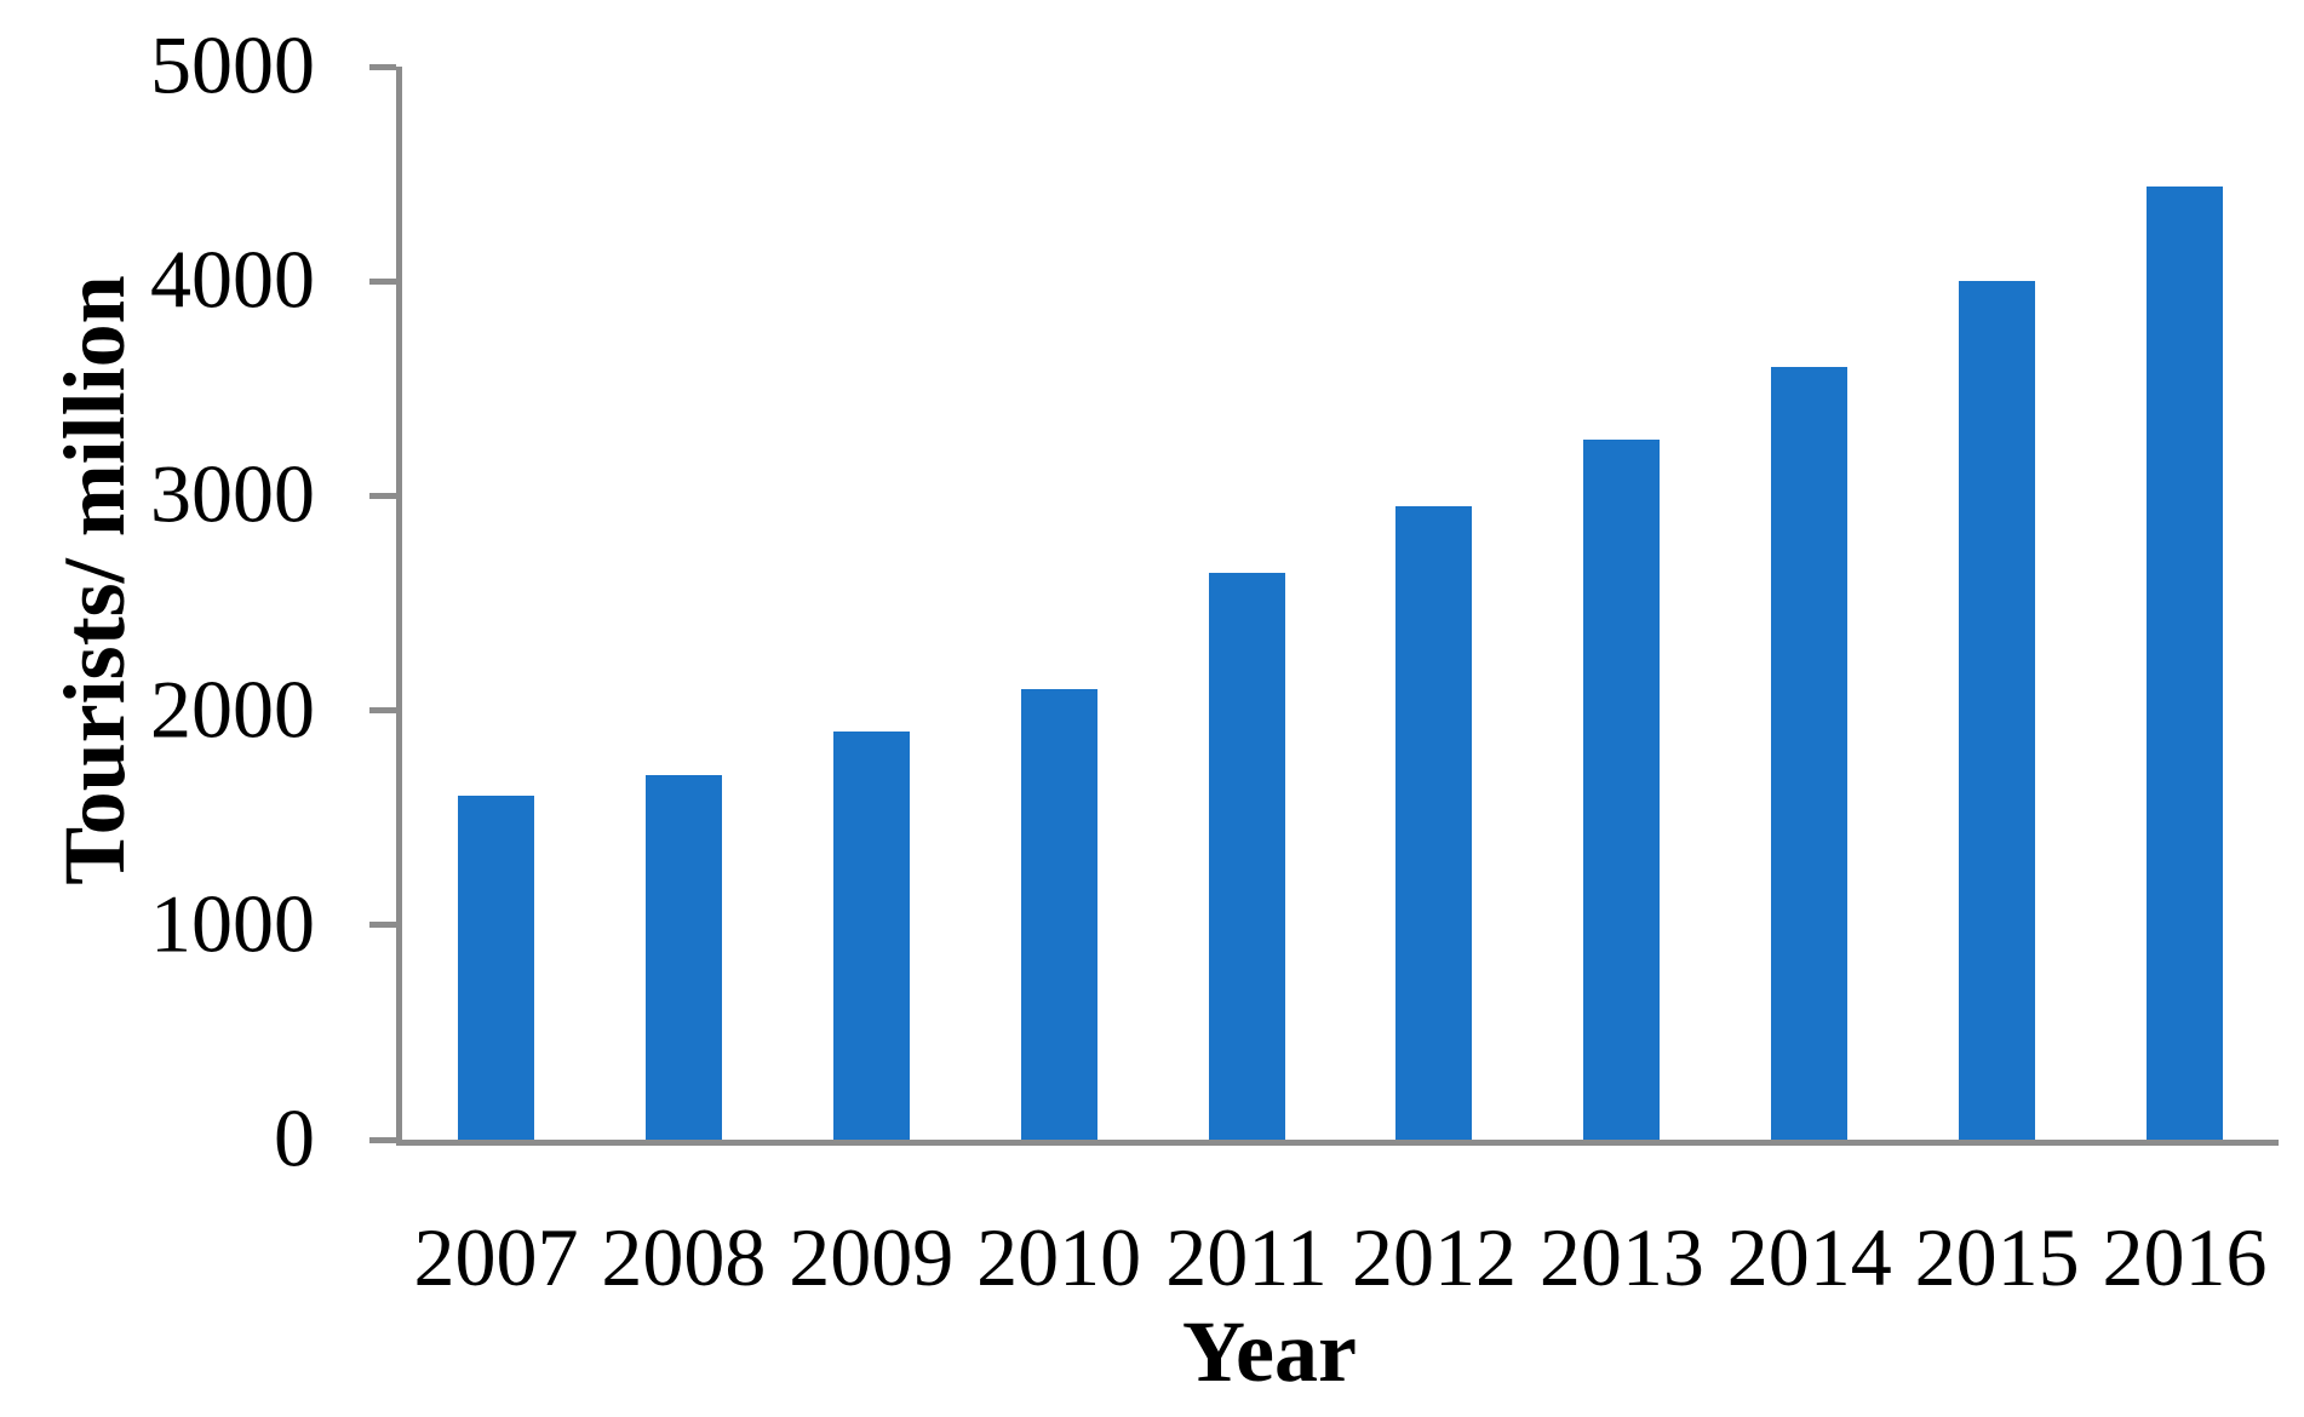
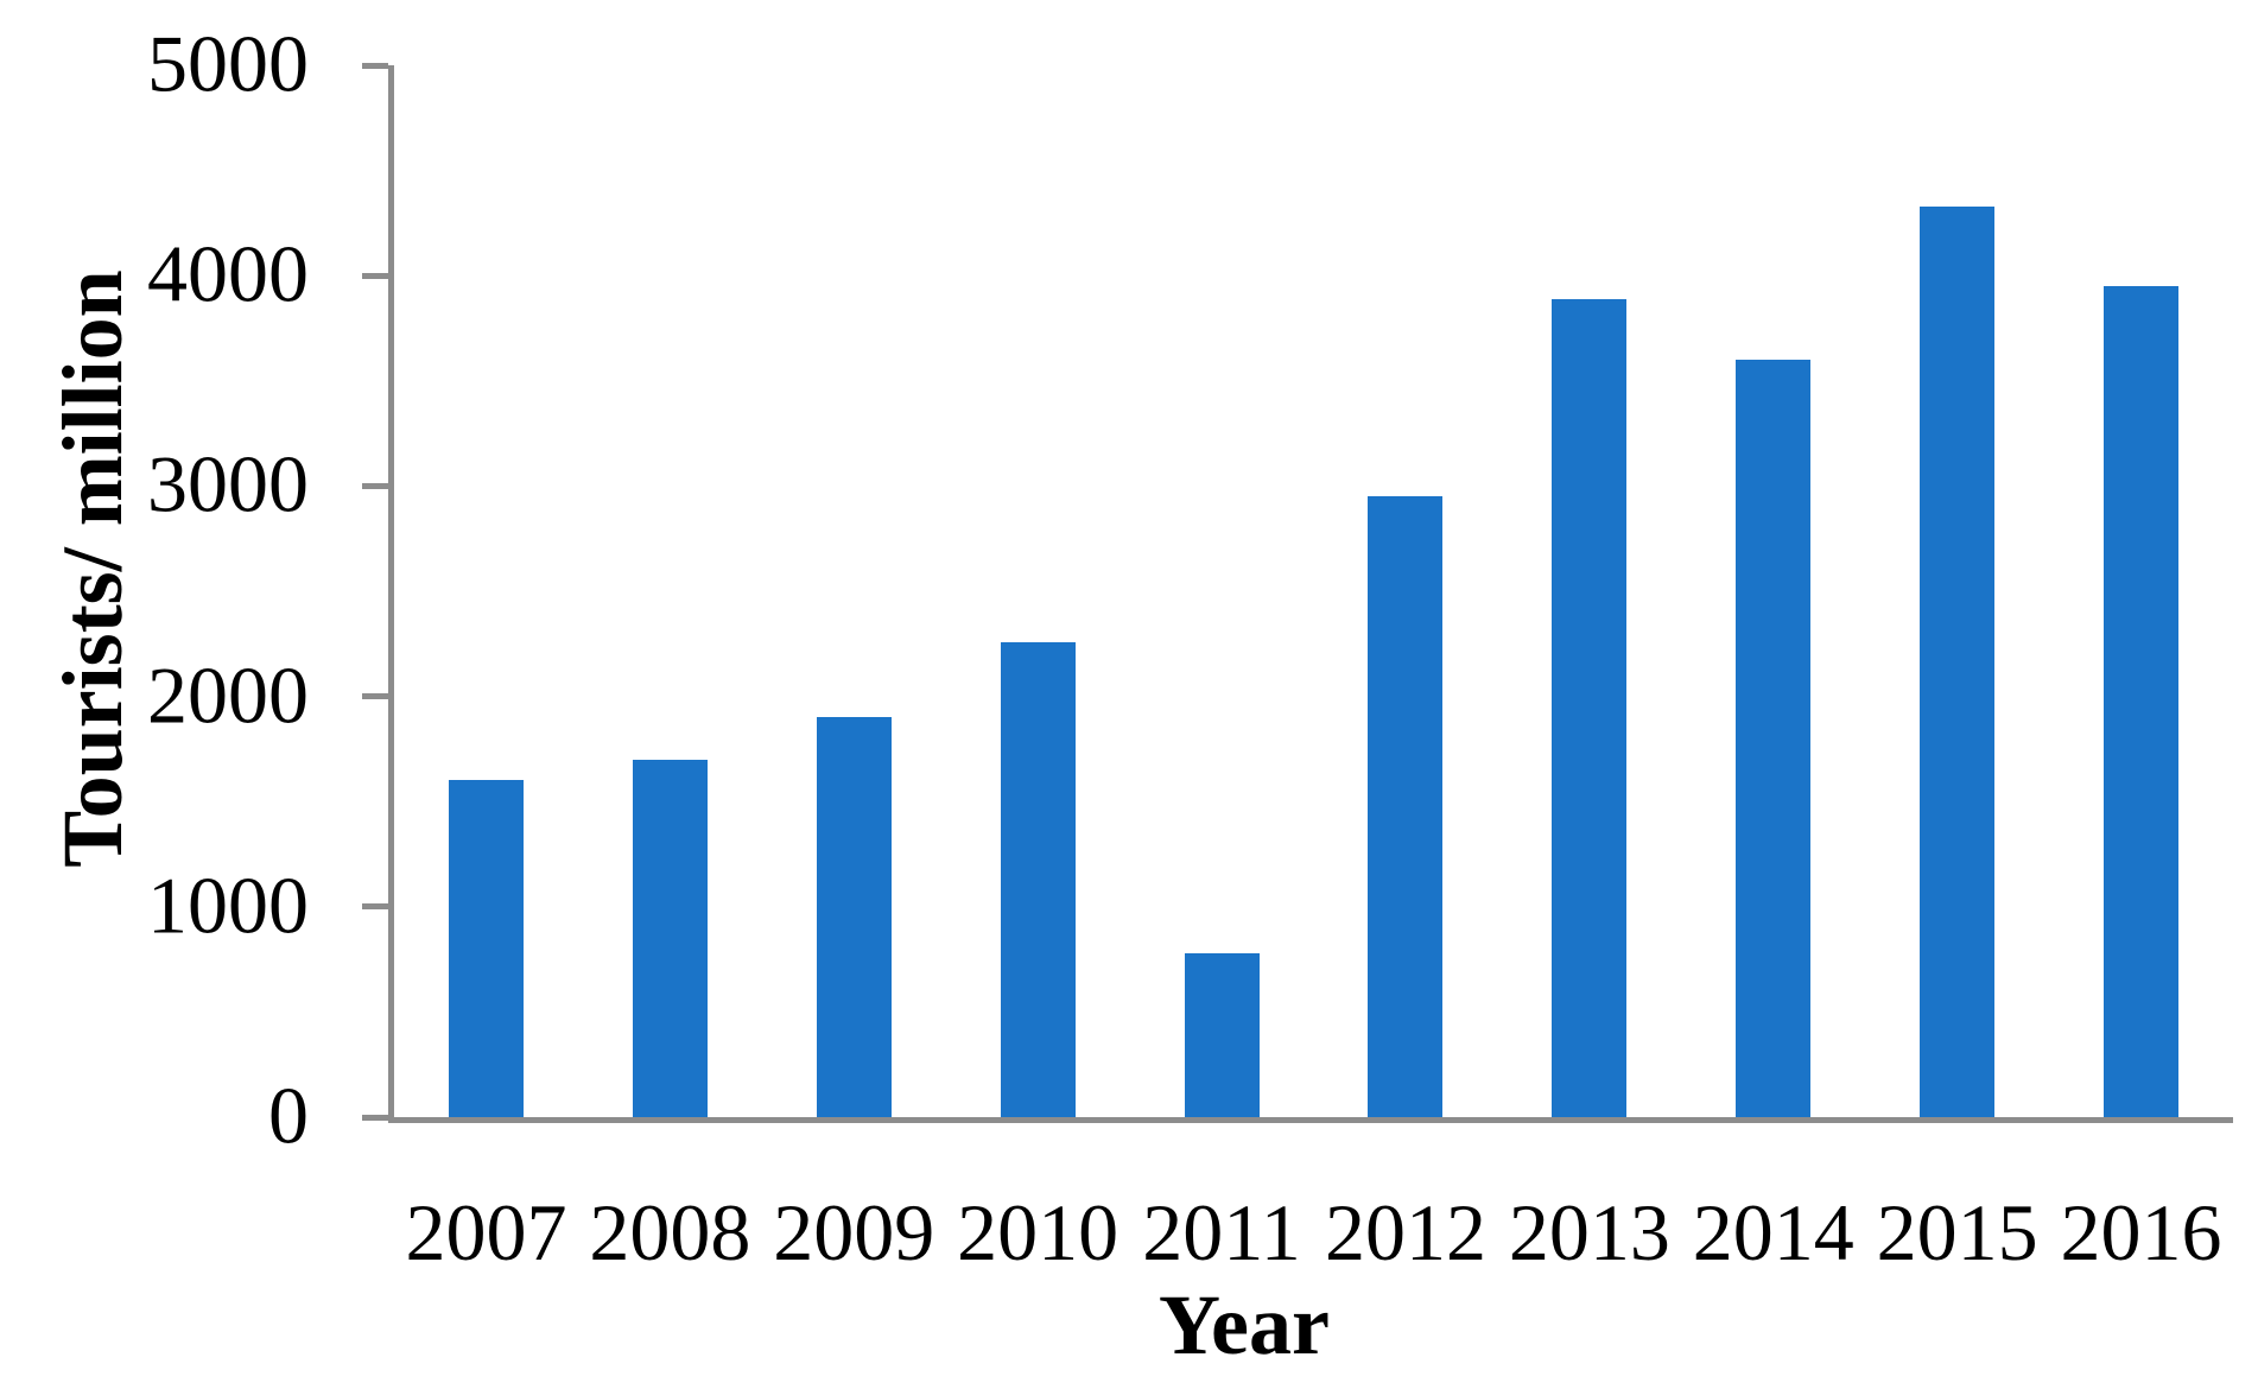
2010: 2100 -> 2260
2011: 2640 -> 780
2013: 3260 -> 3890
2015: 4000 -> 4330
2016: 4440 -> 3950
